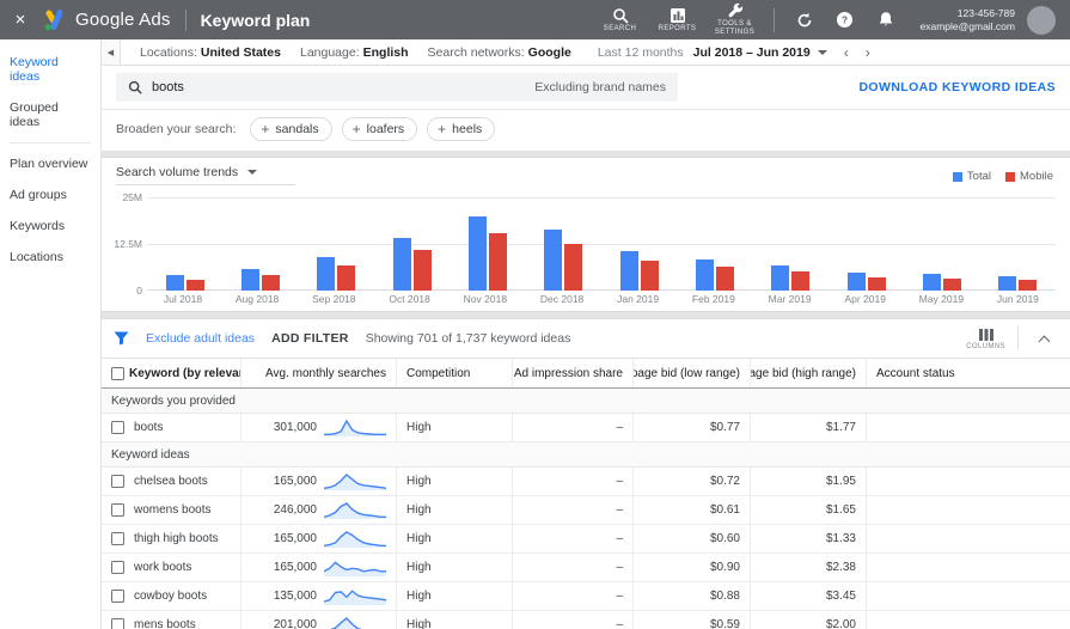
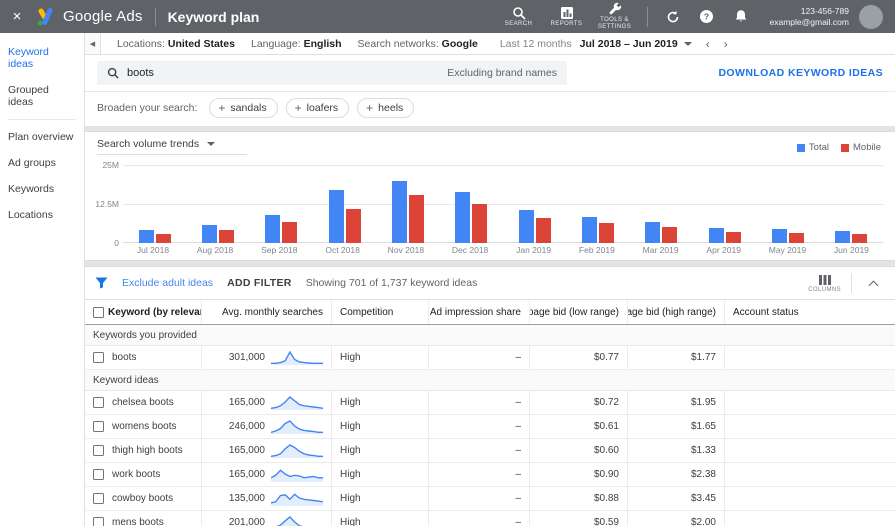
Total/Oct 2018: 14M -> 17M
